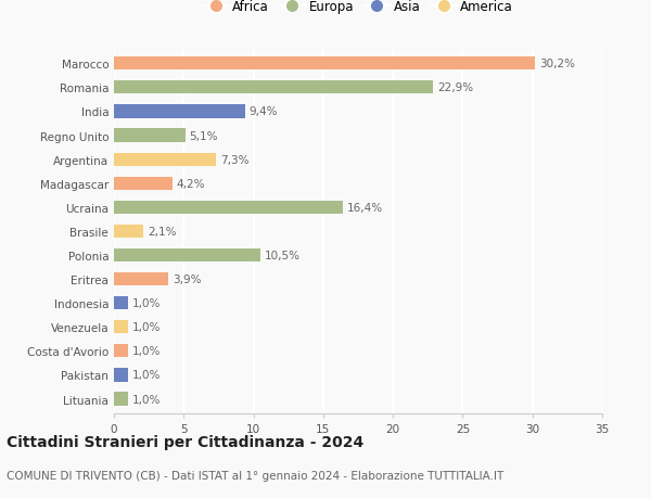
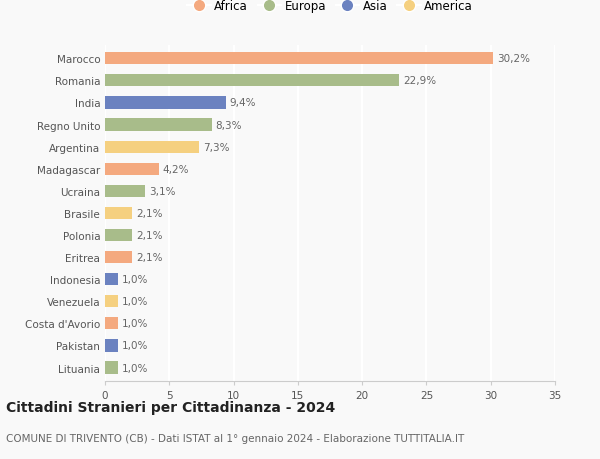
Regno Unito: 5,1% -> 8,3%
Ucraina: 16,4% -> 3,1%
Polonia: 10,5% -> 2,1%
Eritrea: 3,9% -> 2,1%
